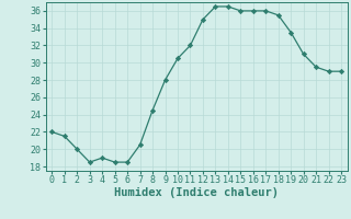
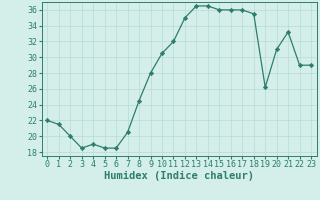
19: 33.5 -> 26.2
21: 29.5 -> 33.2
